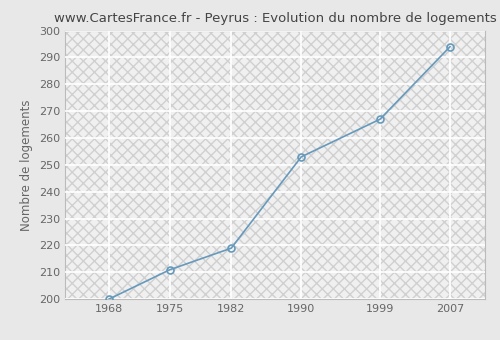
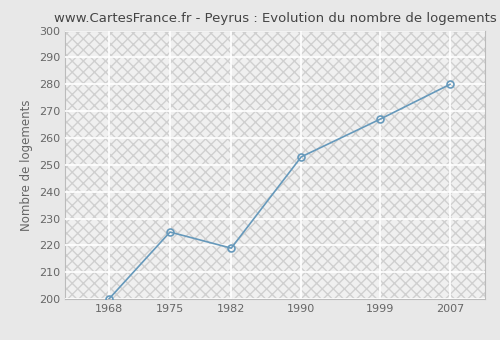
1975: 211 -> 225
2007: 294 -> 280
